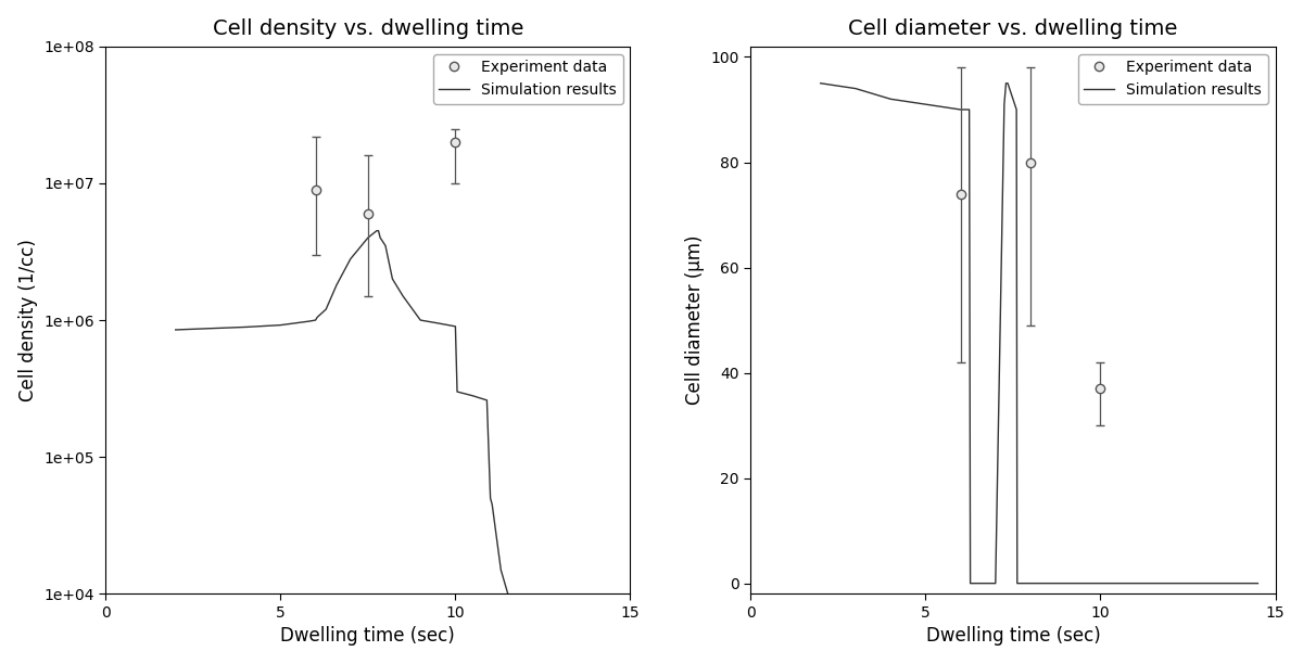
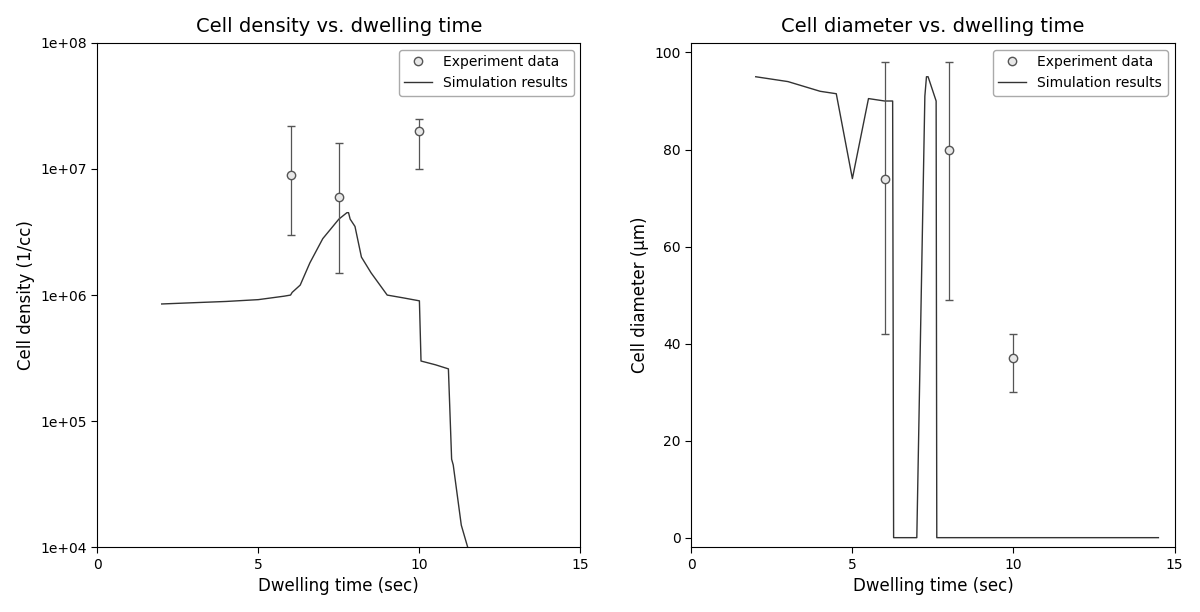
Cell diameter vs. dwelling time/5: 91.0 -> 74.0
